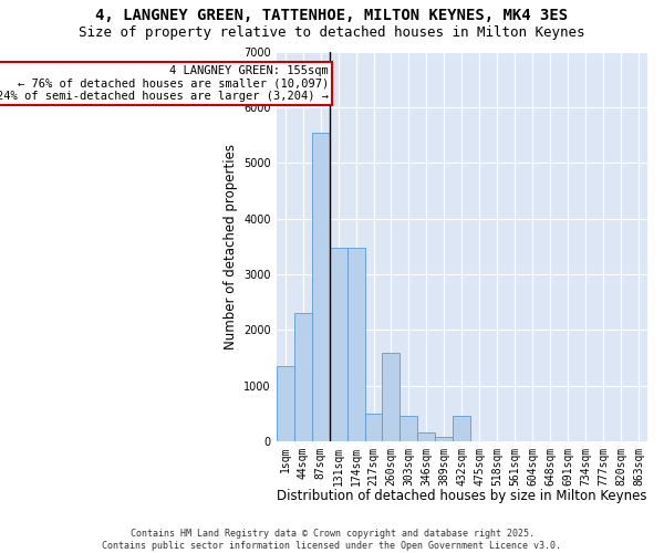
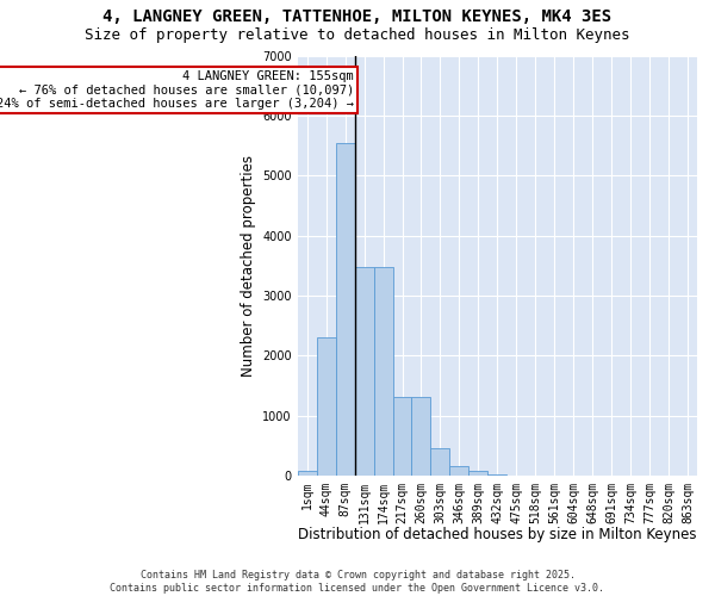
1sqm: 1360 -> 80
217sqm: 500 -> 1310
260sqm: 1600 -> 1310
432sqm: 460 -> 30
